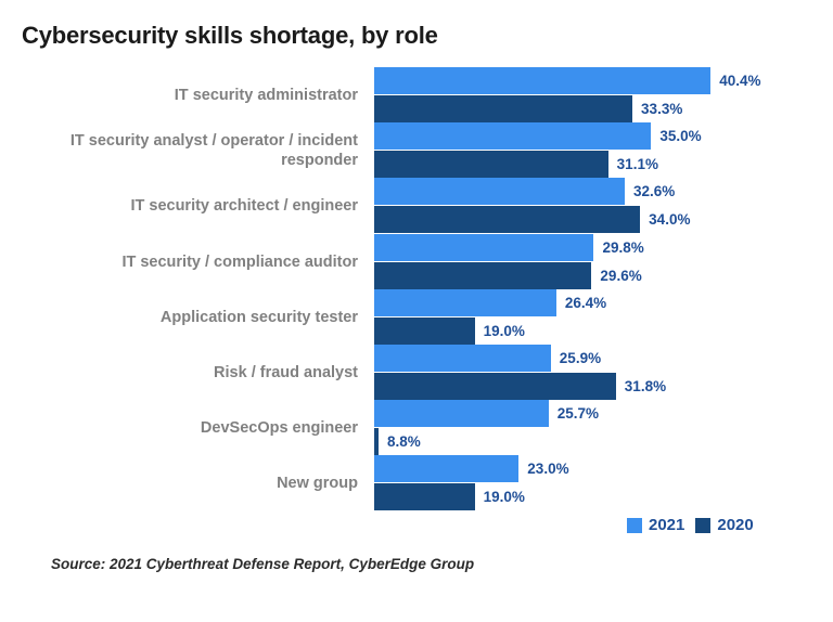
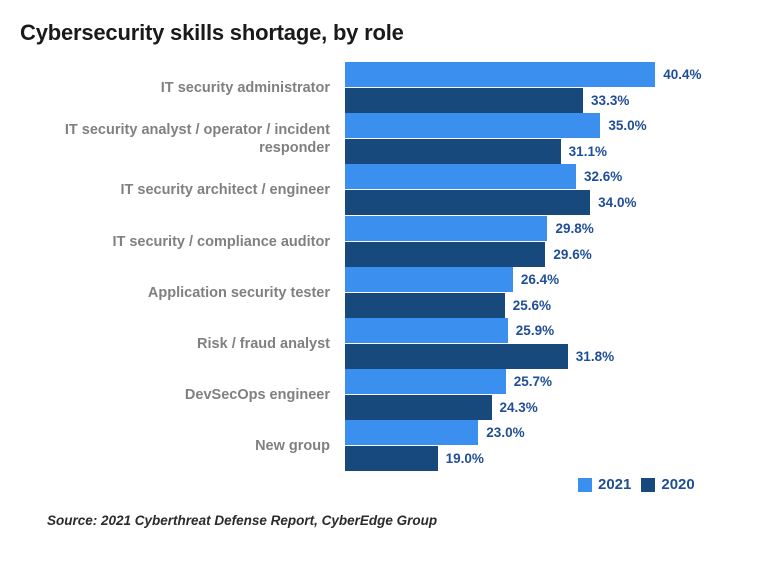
2020/Application security tester: 19.0% -> 25.6%
2020/DevSecOps engineer: 8.8% -> 24.3%
